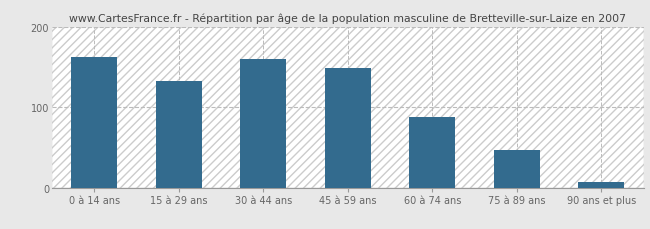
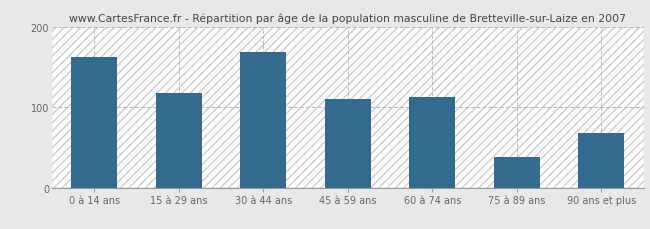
15 à 29 ans: 132 -> 118
30 à 44 ans: 160 -> 168
45 à 59 ans: 148 -> 110
60 à 74 ans: 88 -> 112
75 à 89 ans: 47 -> 38
90 ans et plus: 7 -> 68
